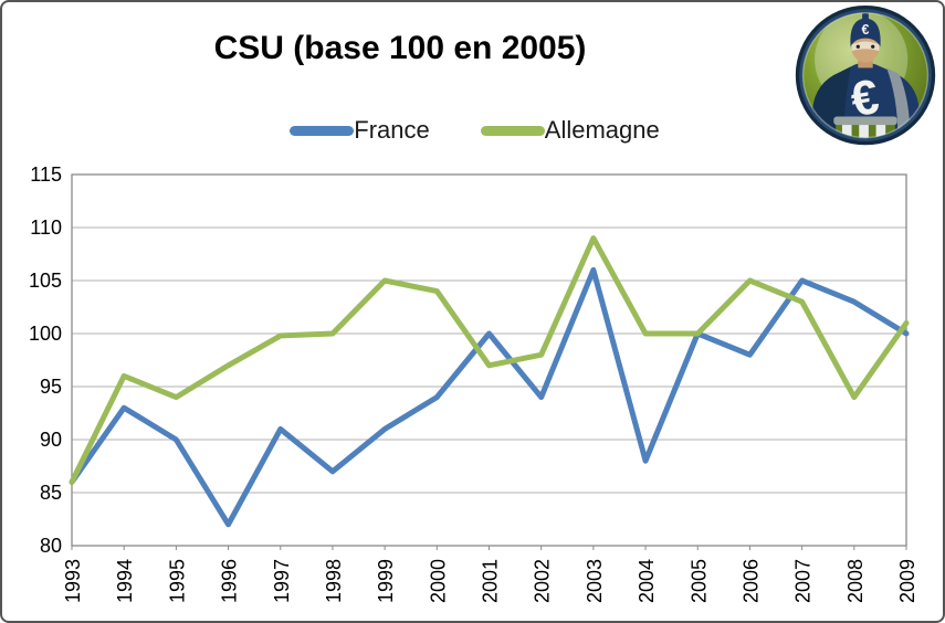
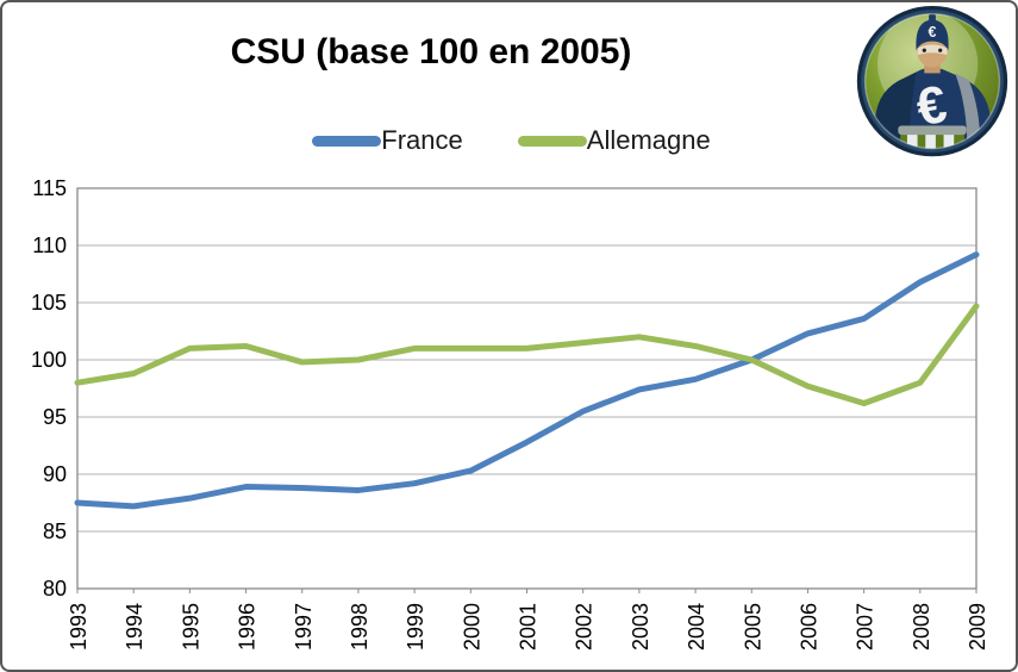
France/1993: 86 -> 88
Allemagne/1993: 86 -> 98
France/1994: 93 -> 87
Allemagne/1994: 96 -> 99
France/1995: 90 -> 88
Allemagne/1995: 94 -> 101
France/1996: 82 -> 89
Allemagne/1996: 97 -> 101
France/1997: 91 -> 89
France/1998: 87 -> 89
France/1999: 91 -> 89
Allemagne/1999: 105 -> 101
France/2000: 94 -> 90
Allemagne/2000: 104 -> 101
France/2001: 100 -> 93
Allemagne/2001: 97 -> 101
France/2002: 94 -> 96
Allemagne/2002: 98 -> 102
France/2003: 106 -> 97
Allemagne/2003: 109 -> 102
France/2004: 88 -> 98
Allemagne/2004: 100 -> 101
France/2006: 98 -> 102
Allemagne/2006: 105 -> 98
France/2007: 105 -> 104
Allemagne/2007: 103 -> 96
France/2008: 103 -> 107
Allemagne/2008: 94 -> 98
France/2009: 100 -> 109
Allemagne/2009: 101 -> 105
